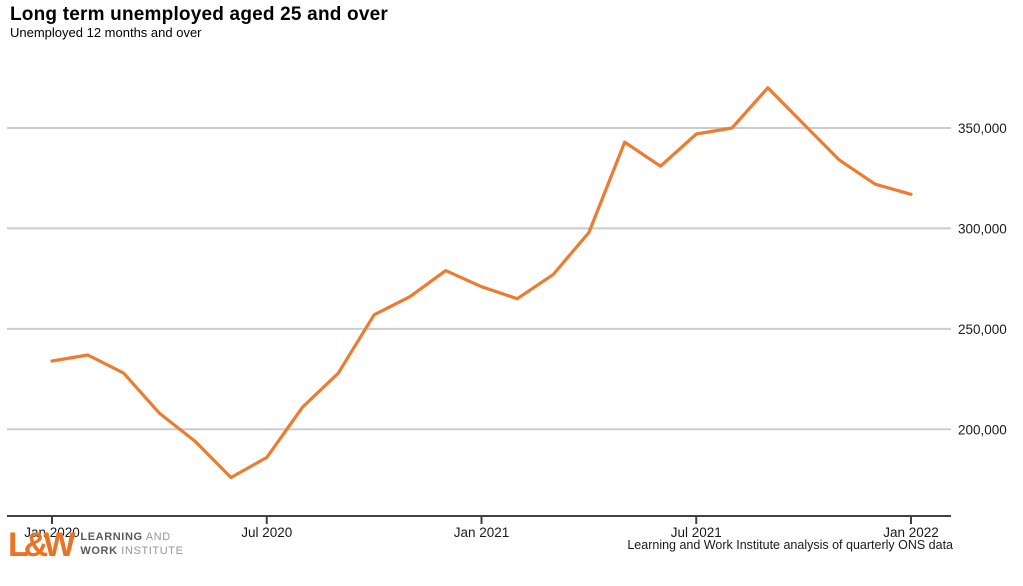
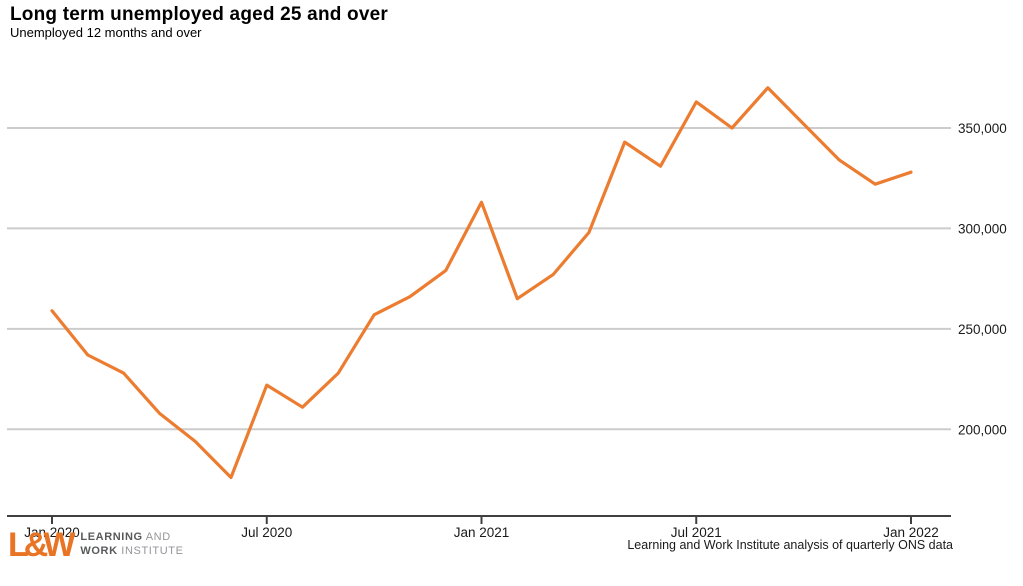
Jan 2020: 234000 -> 259000
Jul 2020: 186000 -> 222000
Jan 2021: 271000 -> 313000
Jul 2021: 347000 -> 363000
Jan 2022: 317000 -> 328000
